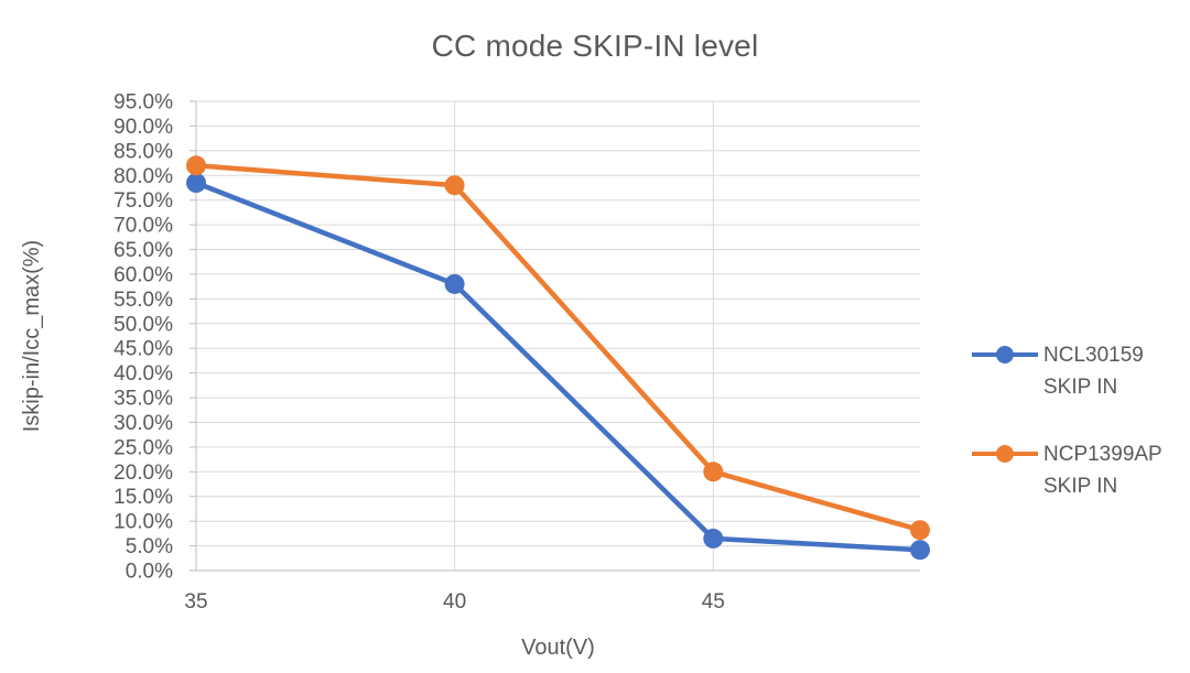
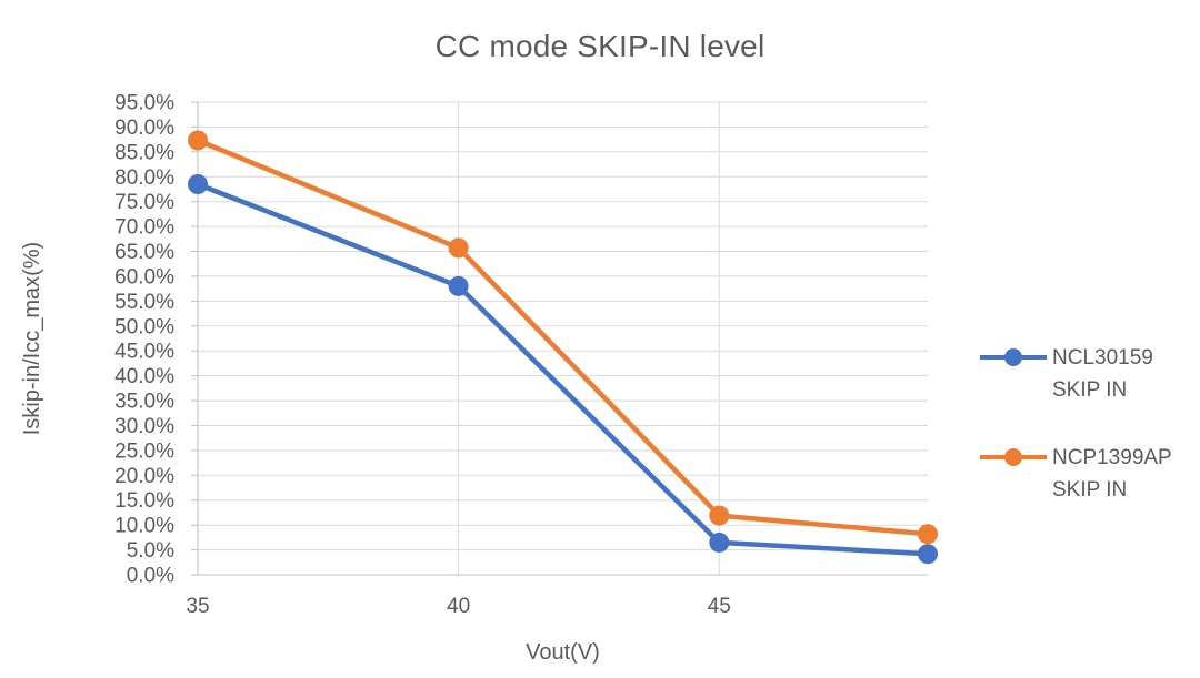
NCP1399AP SKIP IN/35: 82% -> 87%
NCP1399AP SKIP IN/40: 78% -> 66%
NCP1399AP SKIP IN/45: 20% -> 12%
